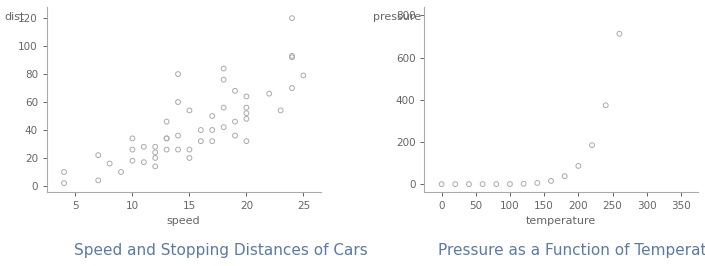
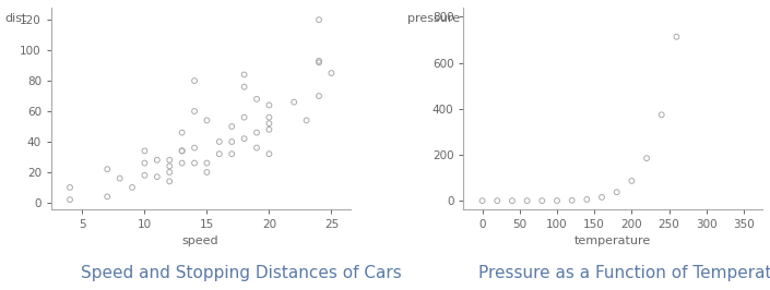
25: 79 -> 85
